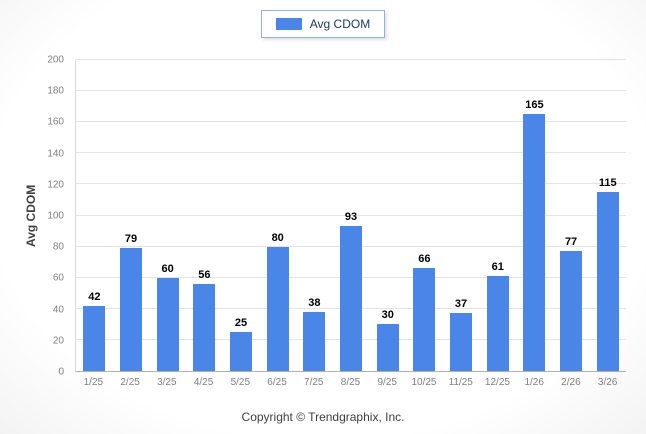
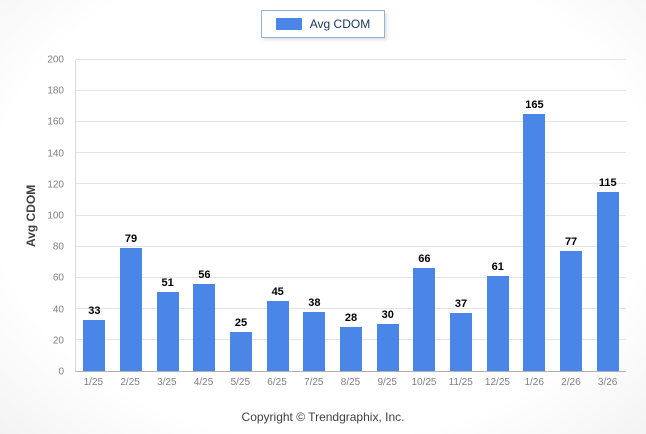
1/25: 42 -> 33
3/25: 60 -> 51
6/25: 80 -> 45
8/25: 93 -> 28
